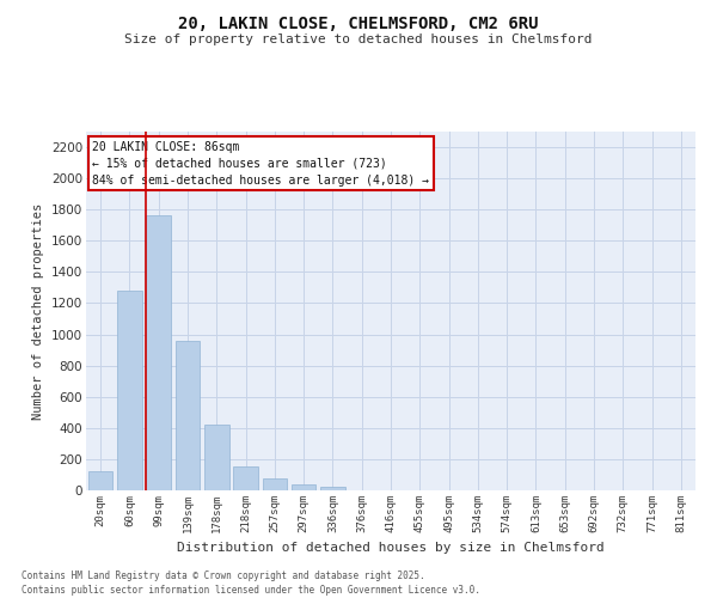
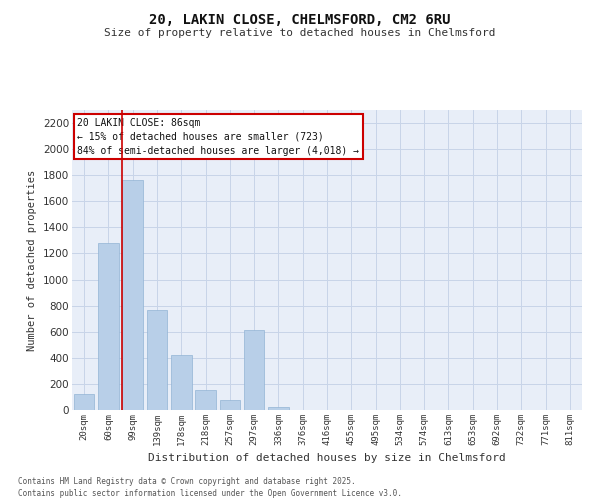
139sqm: 960 -> 770
297sqm: 40 -> 610
